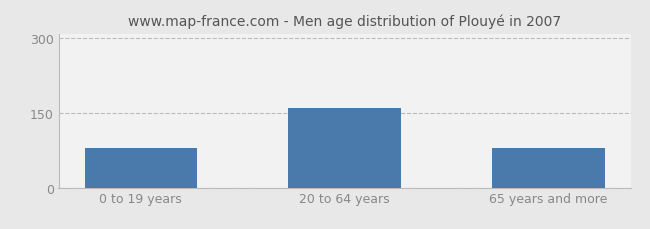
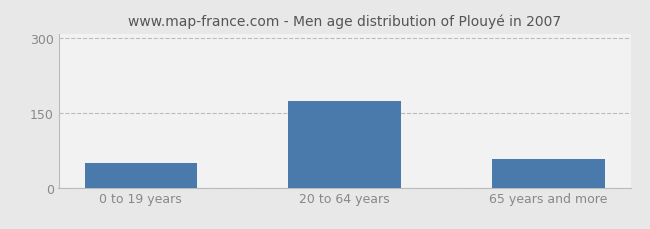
0 to 19 years: 80 -> 50
20 to 64 years: 160 -> 175
65 years and more: 80 -> 57
